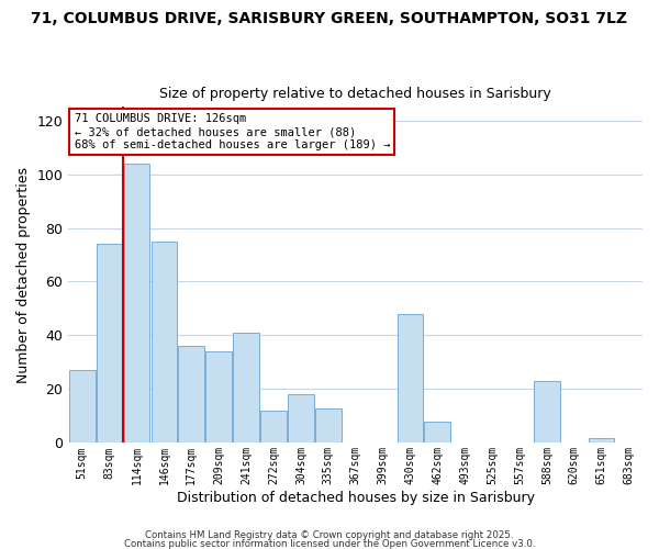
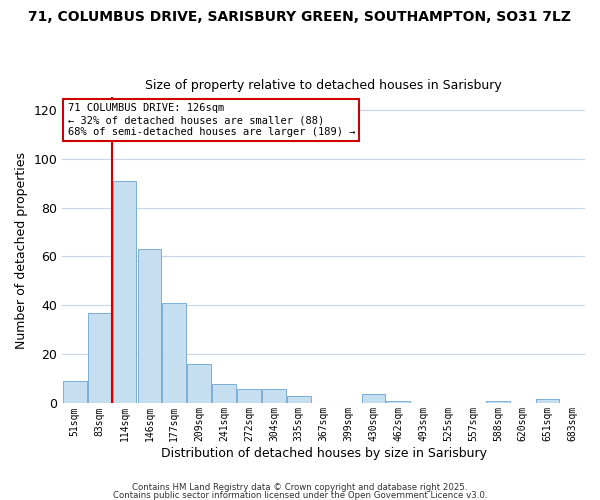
51sqm: 27 -> 9
83sqm: 74 -> 37
114sqm: 104 -> 91
146sqm: 75 -> 63
177sqm: 36 -> 41
209sqm: 34 -> 16
241sqm: 41 -> 8
272sqm: 12 -> 6
304sqm: 18 -> 6
335sqm: 13 -> 3
430sqm: 48 -> 4
462sqm: 8 -> 1
588sqm: 23 -> 1
